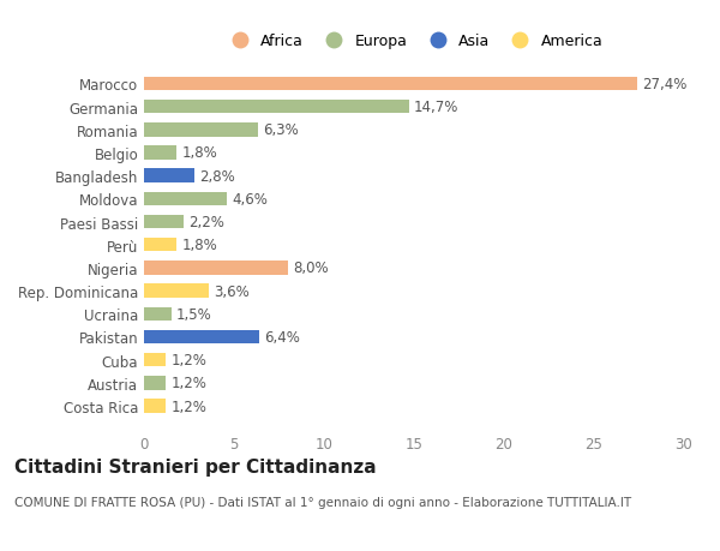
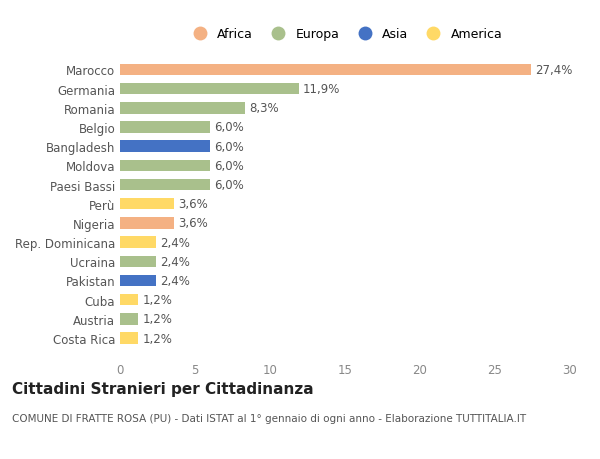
Germania: 14,7% -> 11,9%
Romania: 6,3% -> 8,3%
Belgio: 1,8% -> 6,0%
Bangladesh: 2,8% -> 6,0%
Moldova: 4,6% -> 6,0%
Paesi Bassi: 2,2% -> 6,0%
Perù: 1,8% -> 3,6%
Nigeria: 8,0% -> 3,6%
Rep. Dominicana: 3,6% -> 2,4%
Ucraina: 1,5% -> 2,4%
Pakistan: 6,4% -> 2,4%
